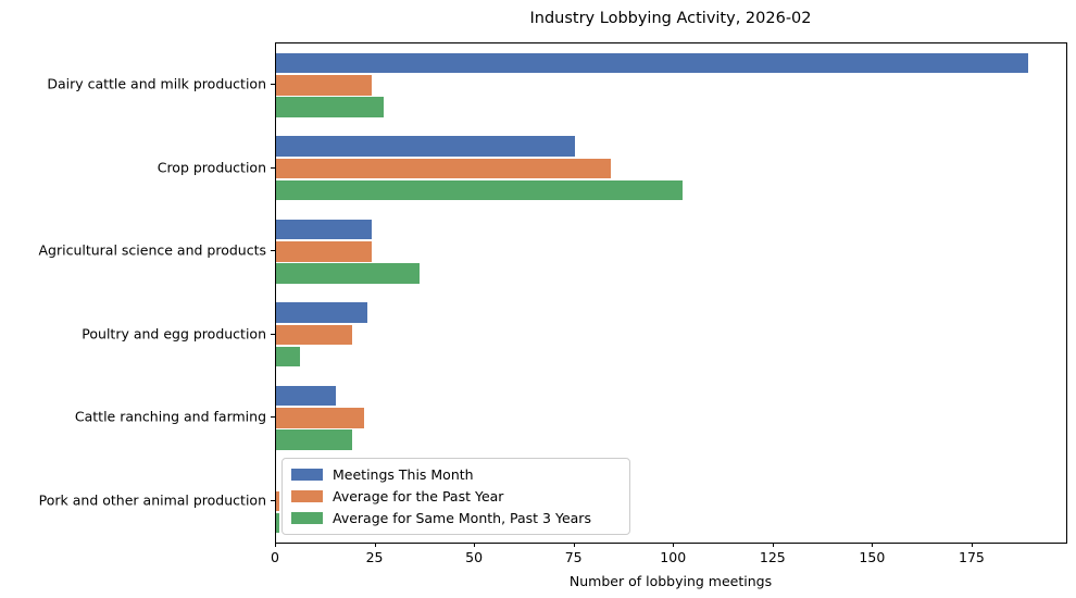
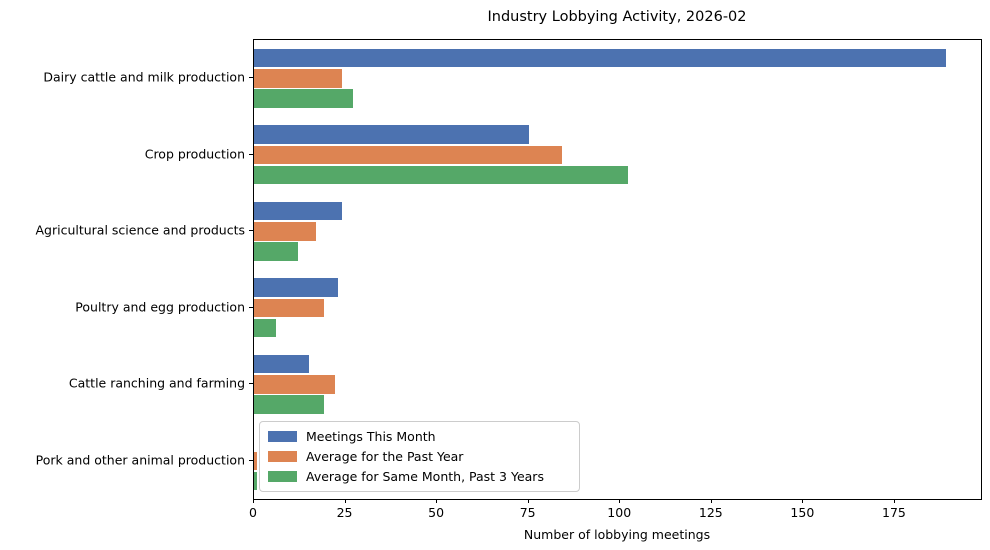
Average for the Past Year/Agricultural science and products: 24 -> 17
Average for Same Month, Past 3 Years/Agricultural science and products: 36 -> 12
